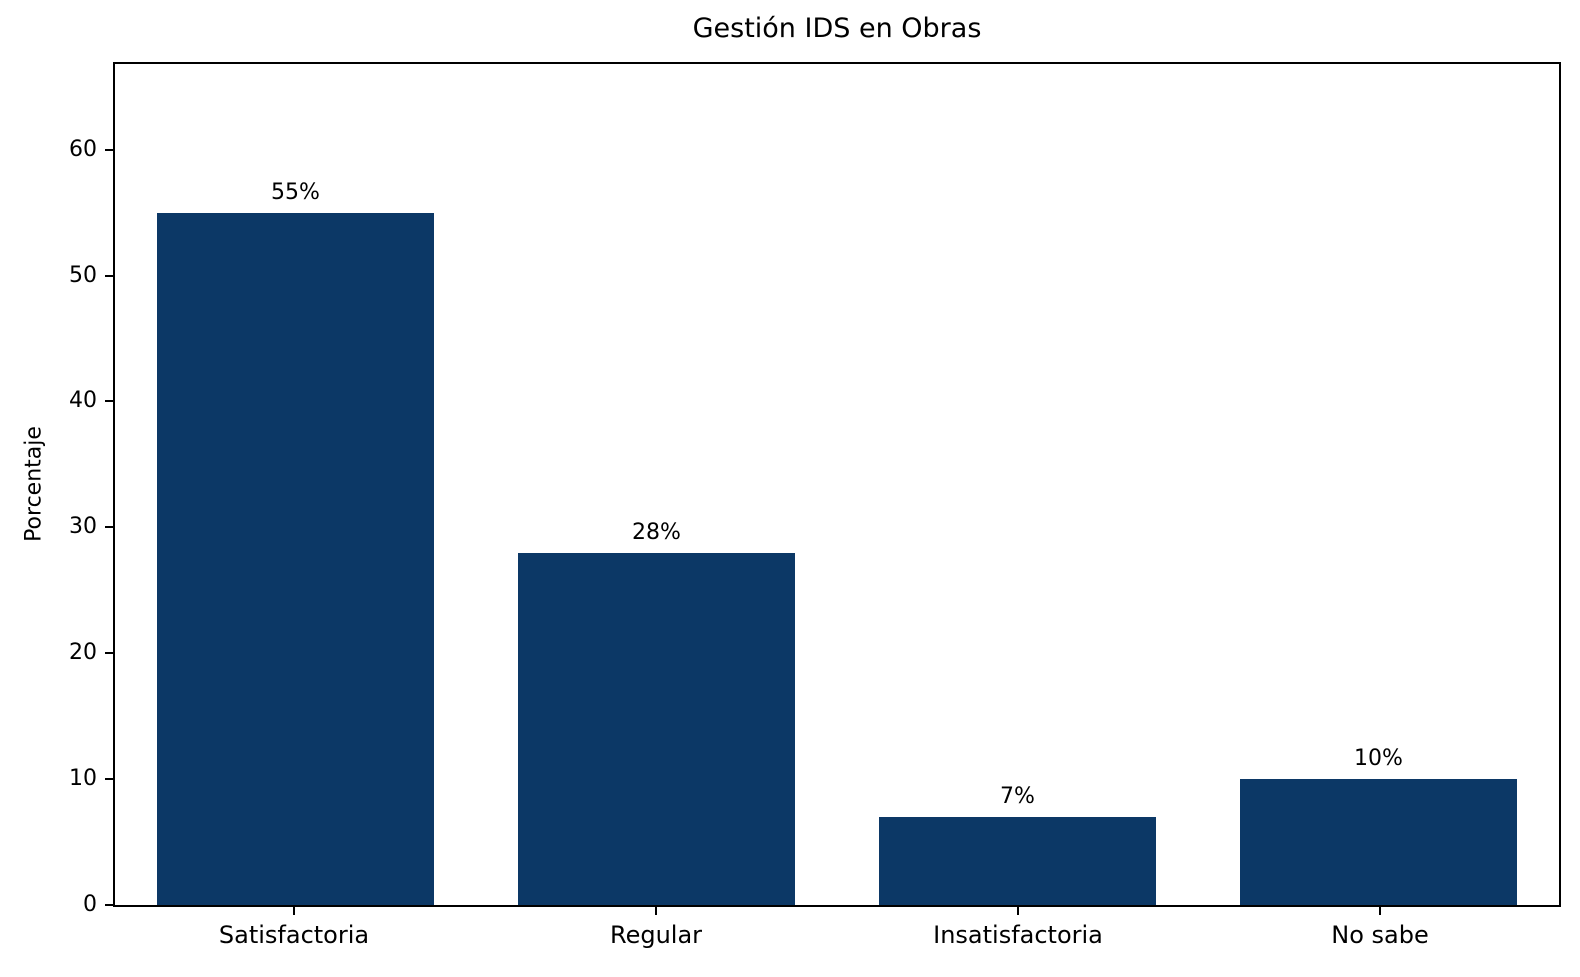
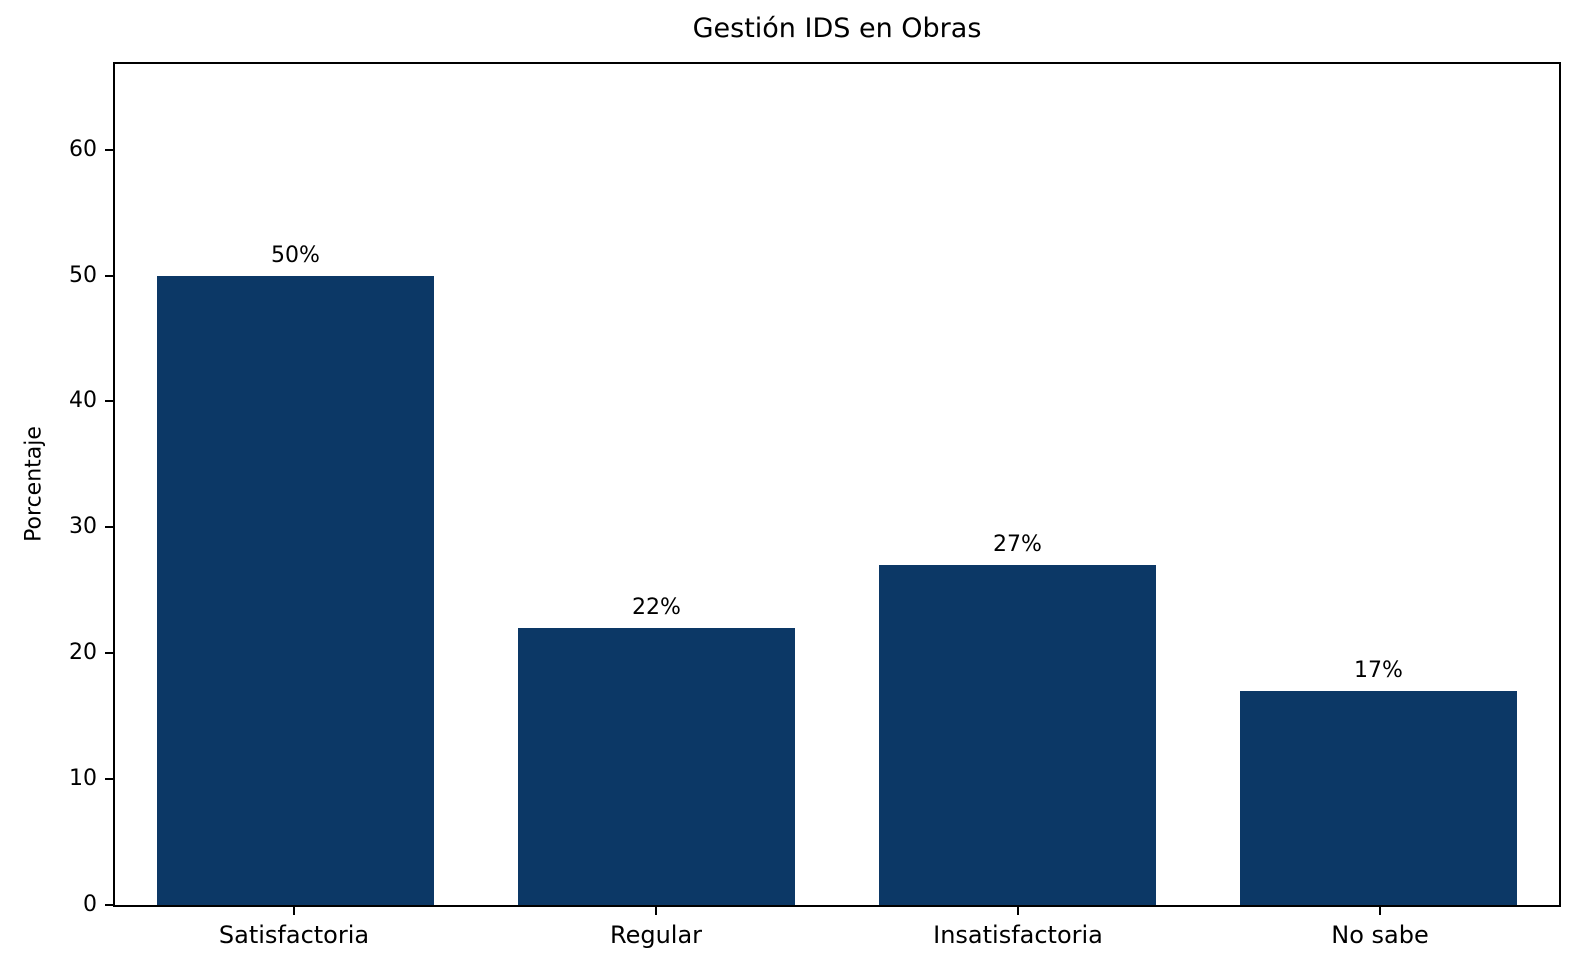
Satisfactoria: 55% -> 50%
Regular: 28% -> 22%
Insatisfactoria: 7% -> 27%
No sabe: 10% -> 17%
